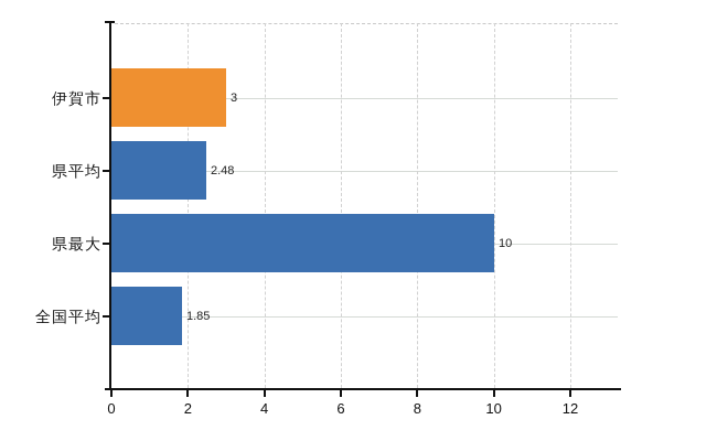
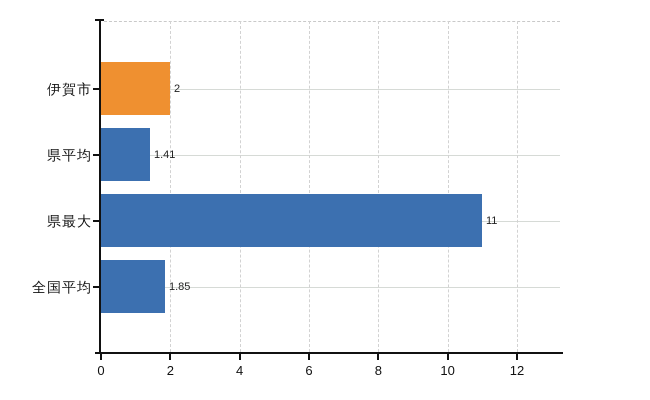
伊賀市: 3 -> 2
県平均: 2.48 -> 1.41
県最大: 10 -> 11
